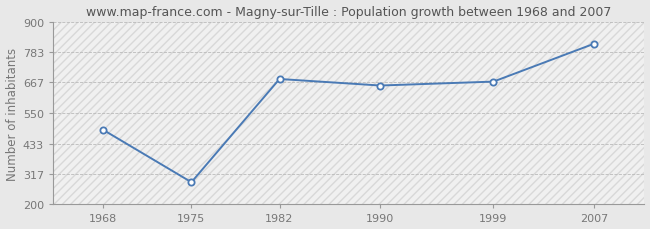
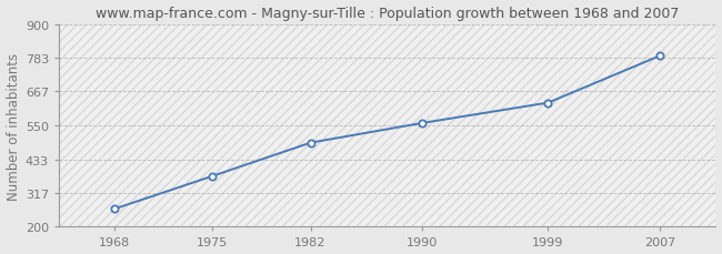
1968: 485 -> 262
1975: 285 -> 375
1982: 680 -> 490
1990: 655 -> 558
1999: 670 -> 628
2007: 815 -> 790
